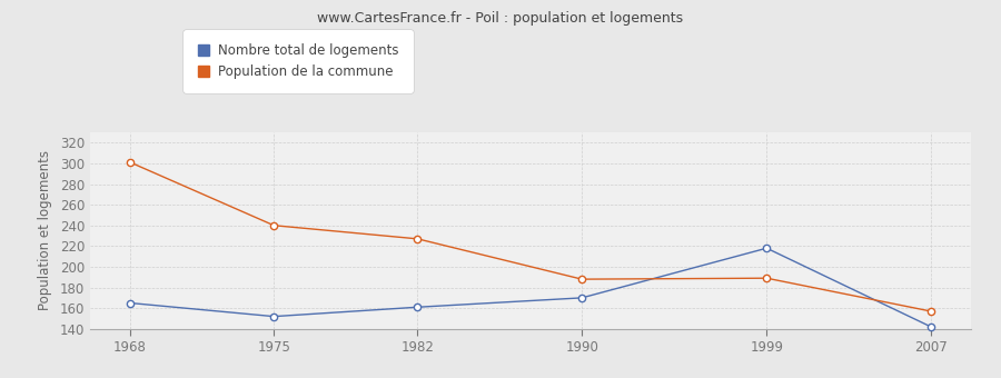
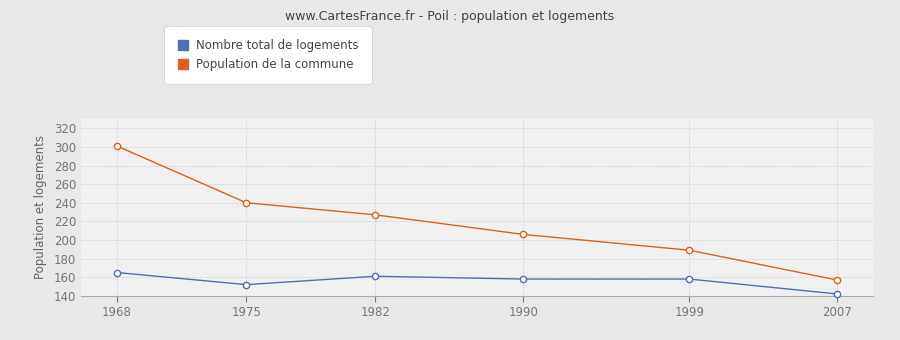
Nombre total de logements/1990: 170 -> 158
Population de la commune/1990: 188 -> 206
Nombre total de logements/1999: 218 -> 158
